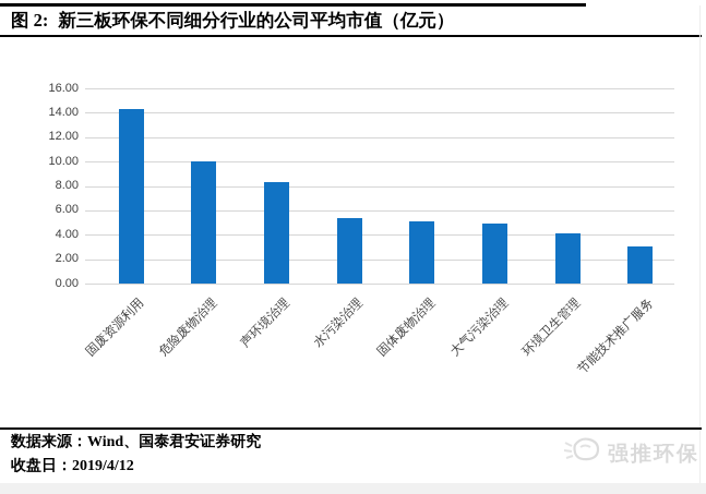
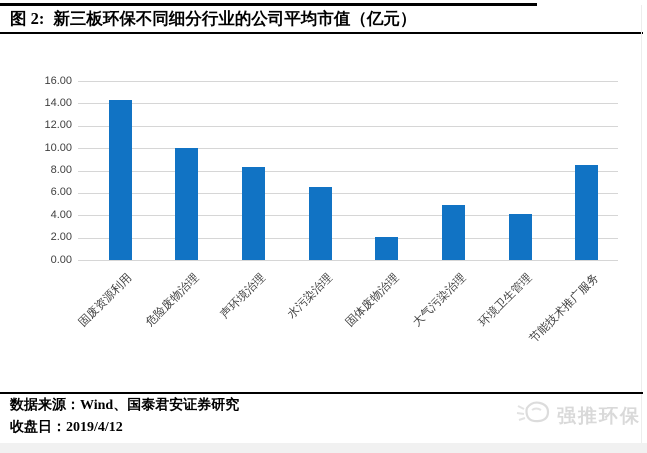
水污染治理: 5.4 -> 6.5
固体废物治理: 5.1 -> 2.1
节能技术推广服务: 3.0 -> 8.5
